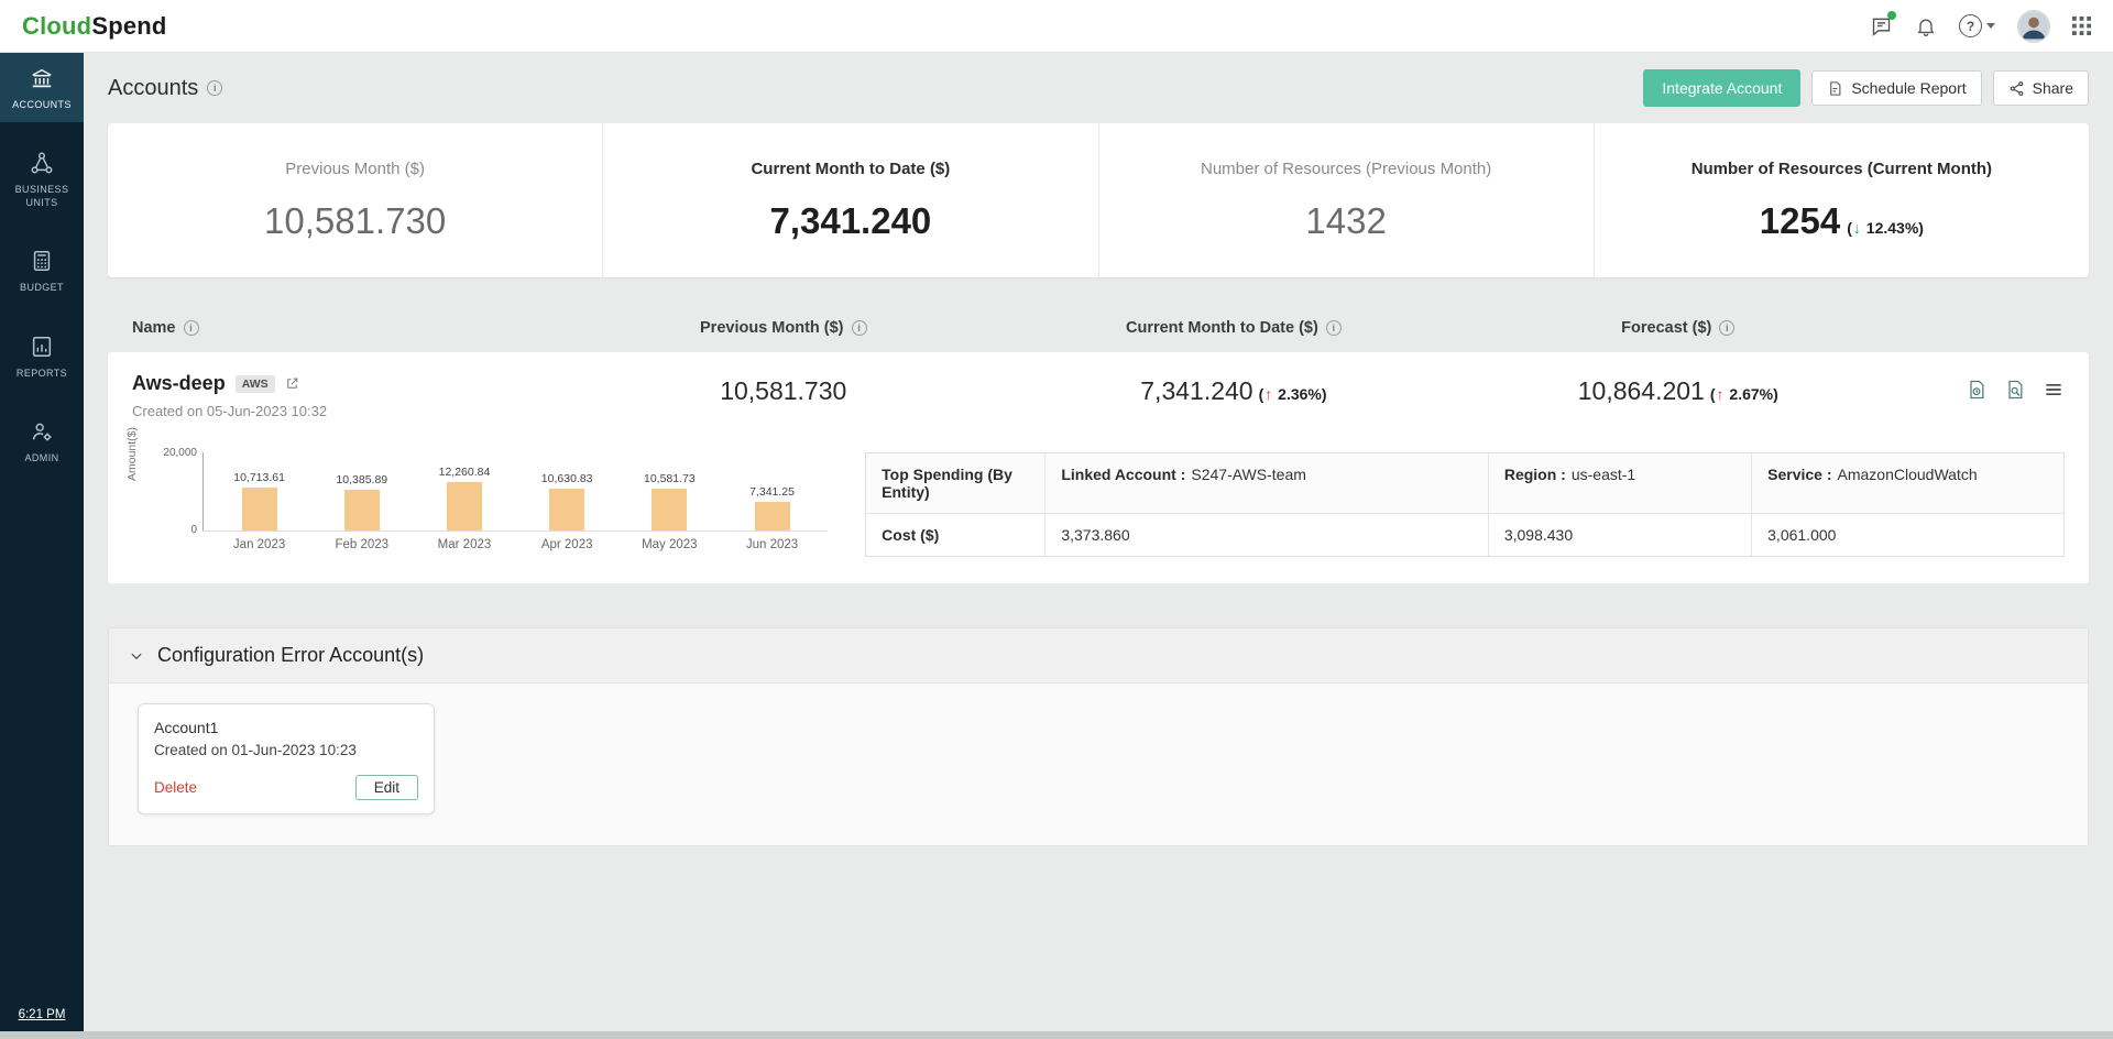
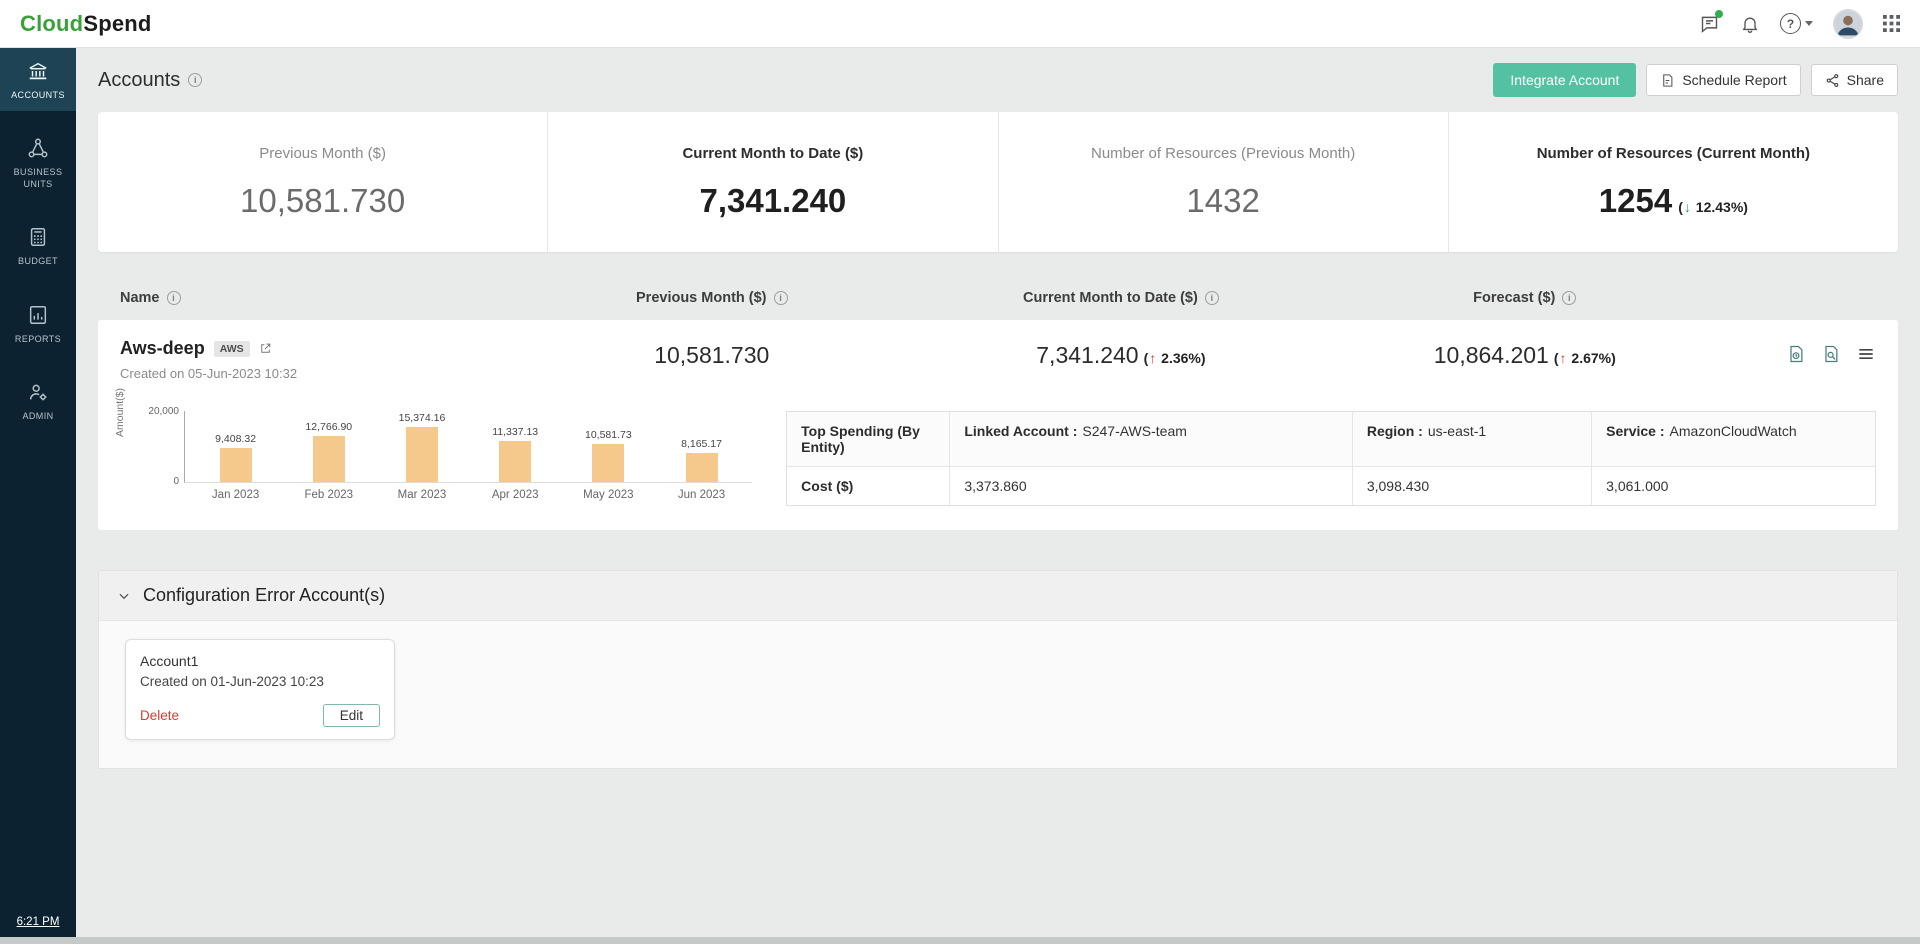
Jan 2023: 10,713.61 -> 9,408.32
Feb 2023: 10,385.89 -> 12,766.90
Mar 2023: 12,260.84 -> 15,374.16
Apr 2023: 10,630.83 -> 11,337.13
Jun 2023: 7,341.25 -> 8,165.17
